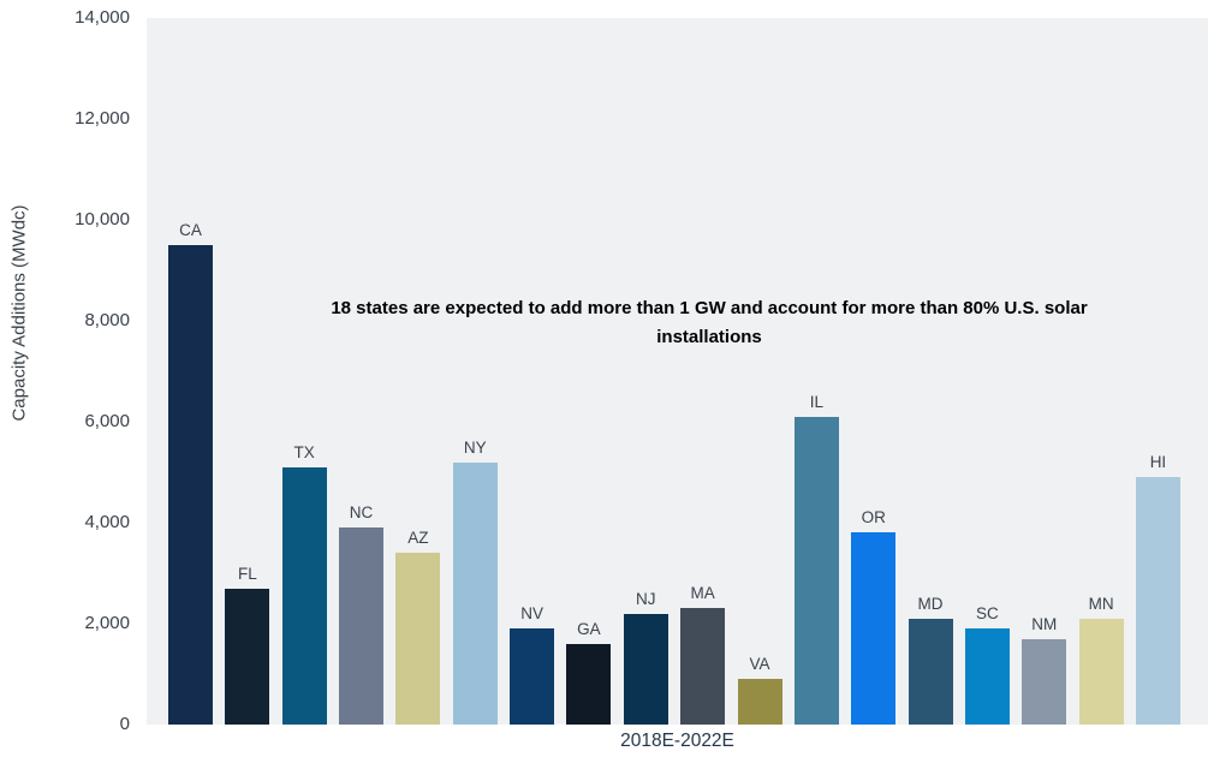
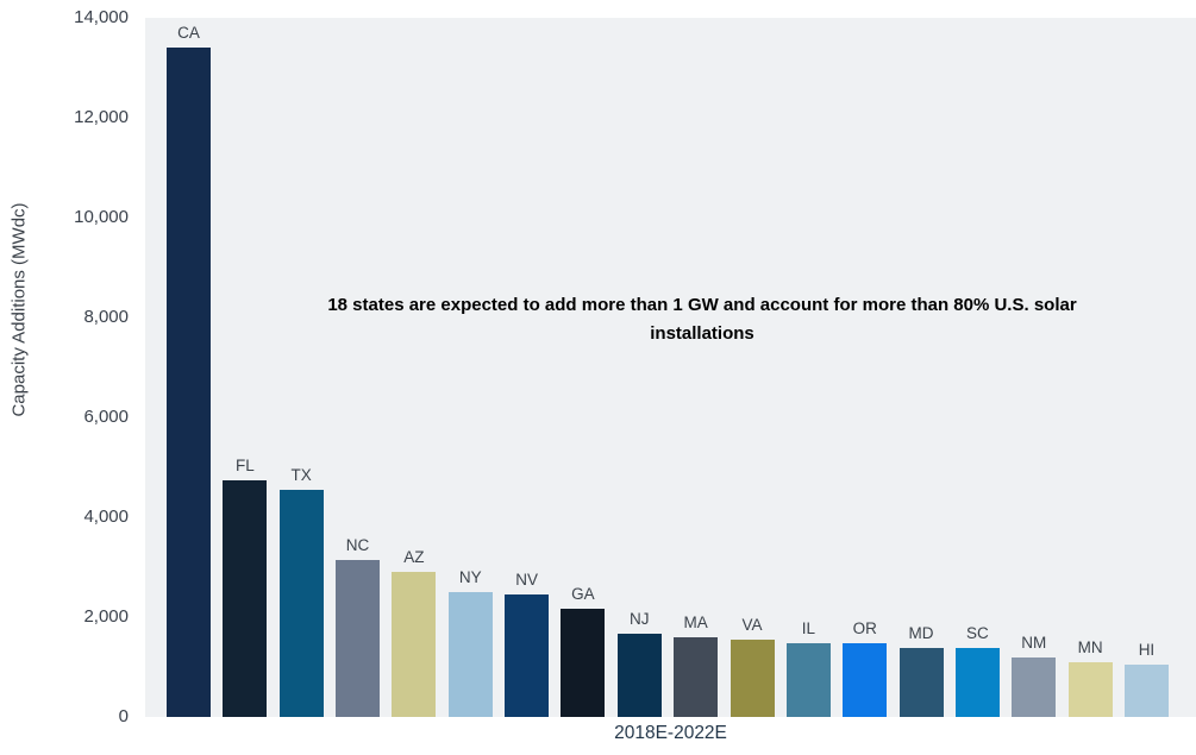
CA: 9500 -> 13400
FL: 2700 -> 4800
TX: 5100 -> 4600
NC: 3900 -> 3200
AZ: 3400 -> 2900
NY: 5200 -> 2500
NV: 1900 -> 2400
GA: 1600 -> 2200
NJ: 2200 -> 1700
MA: 2300 -> 1600
VA: 900 -> 1600
IL: 6100 -> 1500
OR: 3800 -> 1500
MD: 2100 -> 1400
SC: 1900 -> 1400
NM: 1700 -> 1200
MN: 2100 -> 1100
HI: 4900 -> 1000
